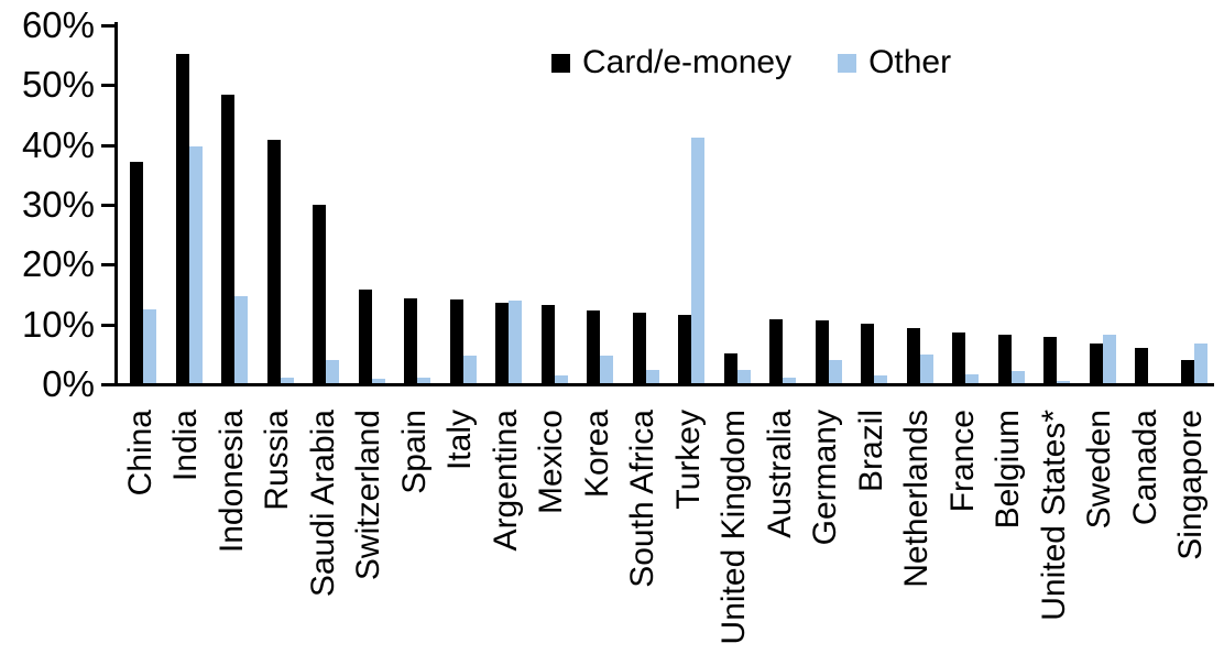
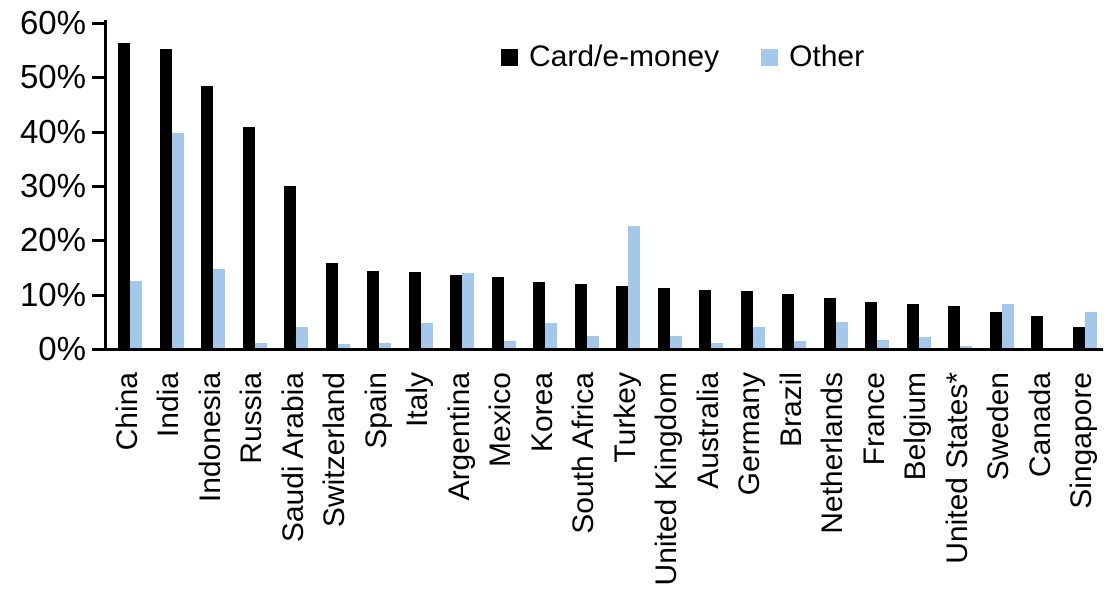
Card/e-money/China: 37% -> 56%
Other/Turkey: 41% -> 22%
Card/e-money/United Kingdom: 5% -> 11%
